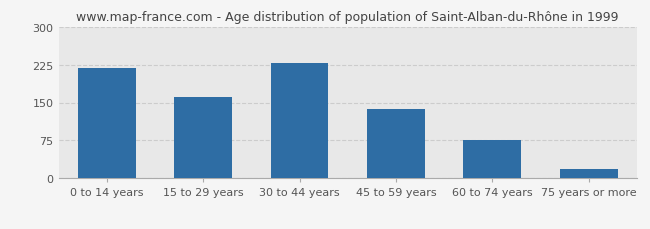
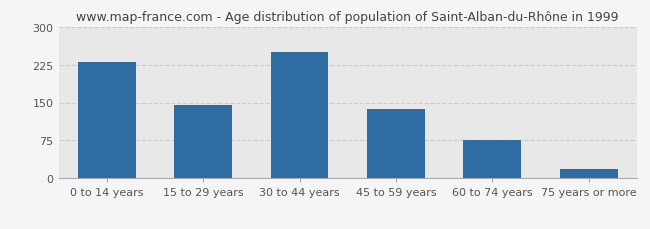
0 to 14 years: 218 -> 230
15 to 29 years: 160 -> 146
30 to 44 years: 228 -> 250
